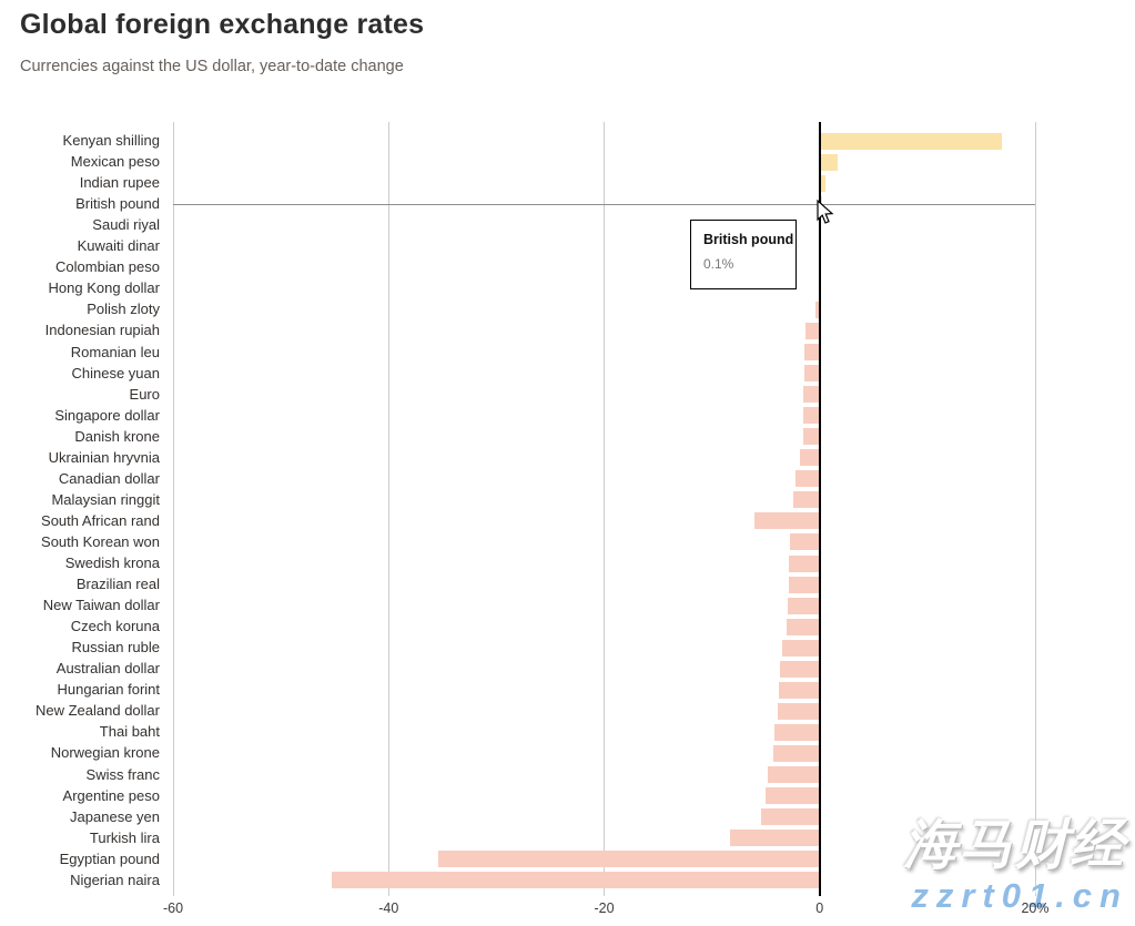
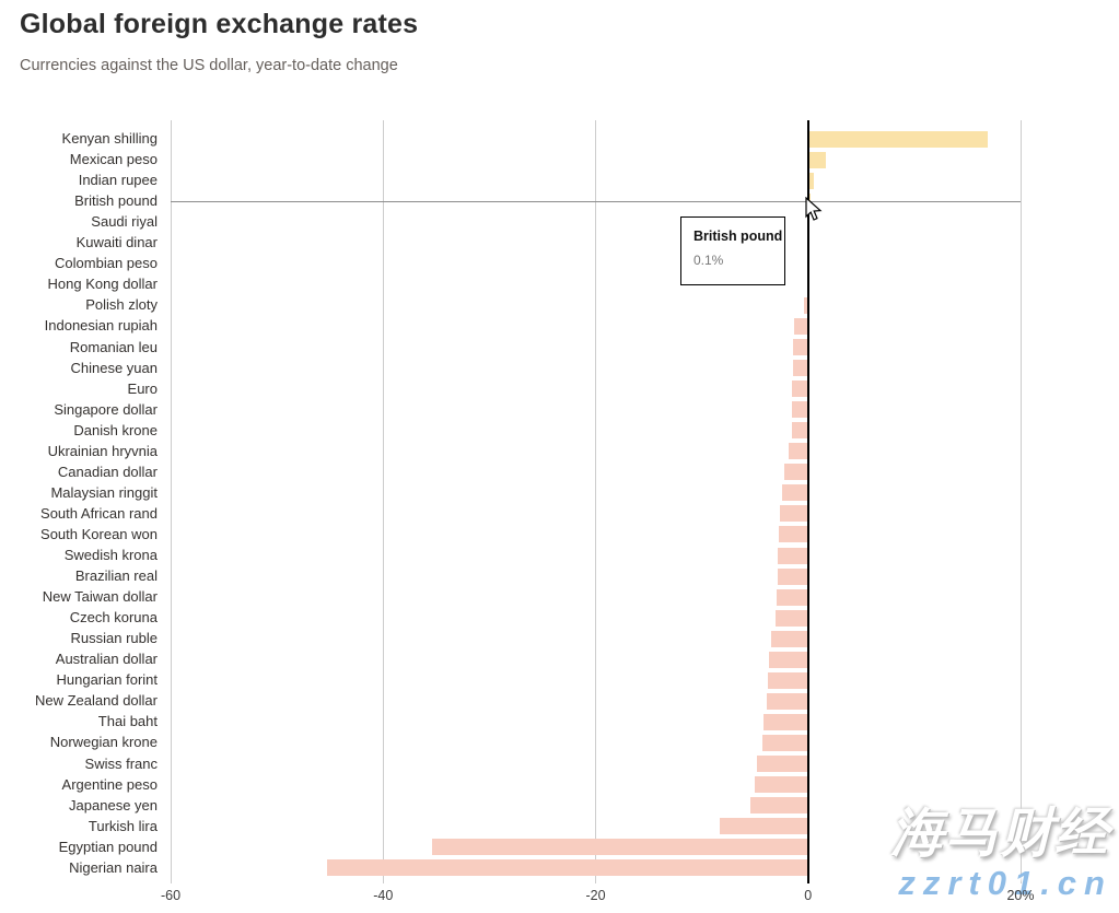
South African rand: -6% -> -3%
